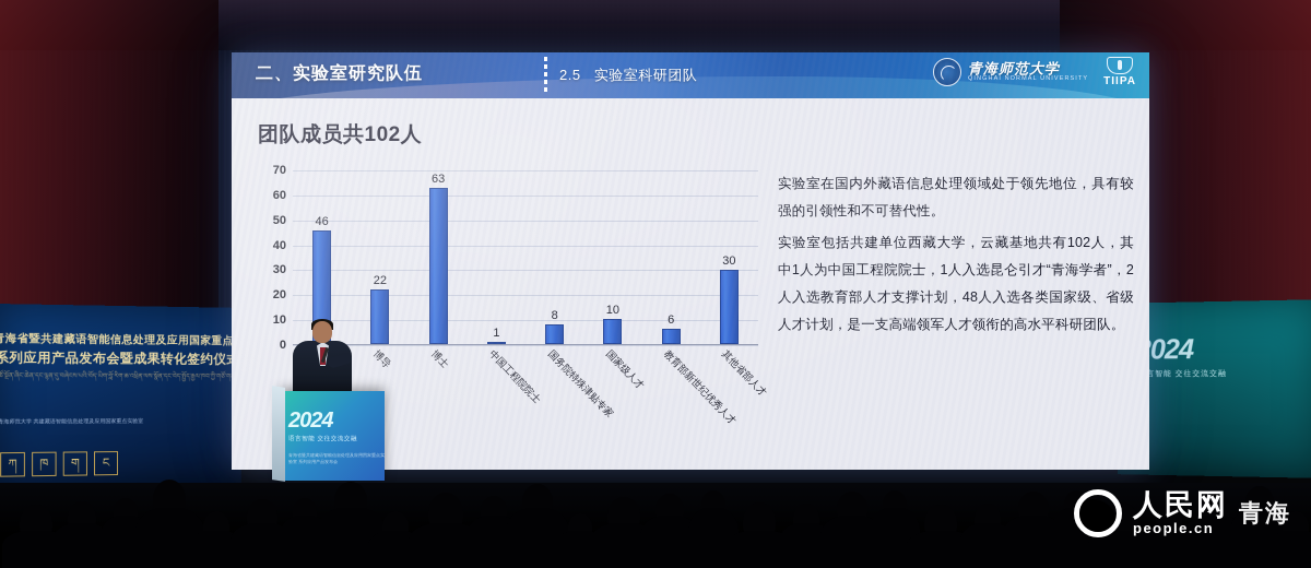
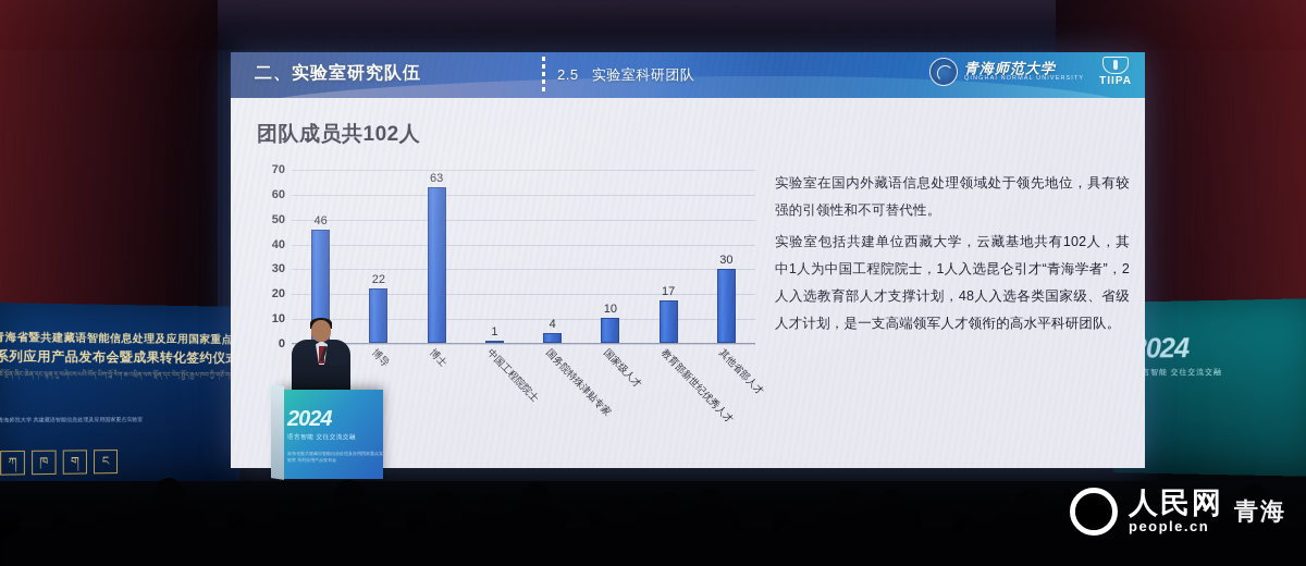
国务院特殊津贴专家: 8 -> 4
教育部新世纪优秀人才: 6 -> 17
